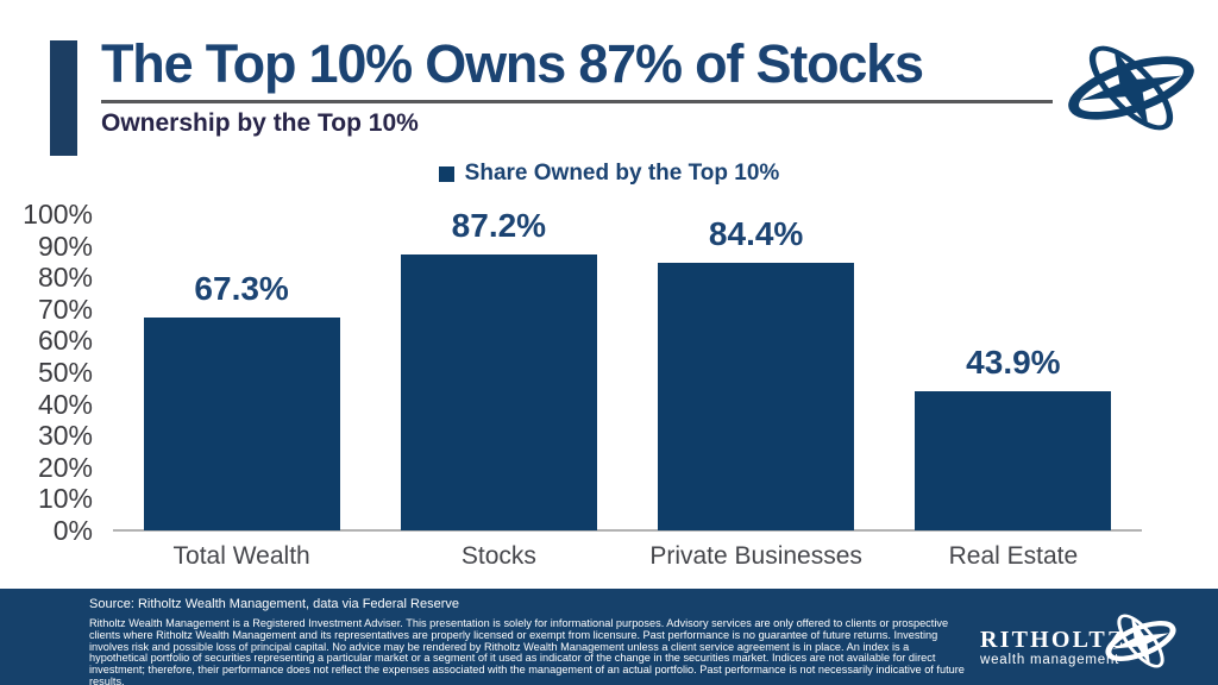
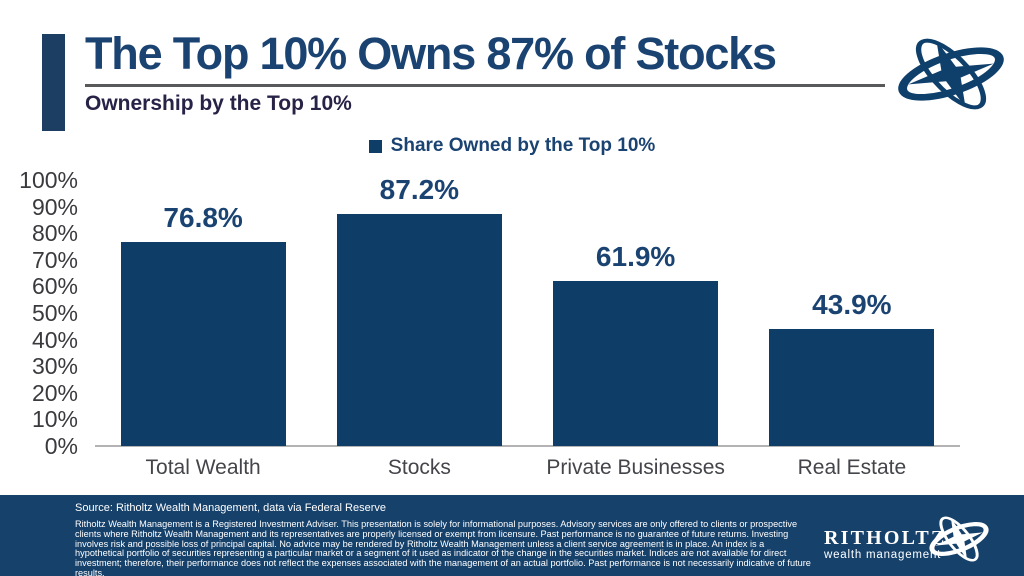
Total Wealth: 67.3% -> 76.8%
Private Businesses: 84.4% -> 61.9%
